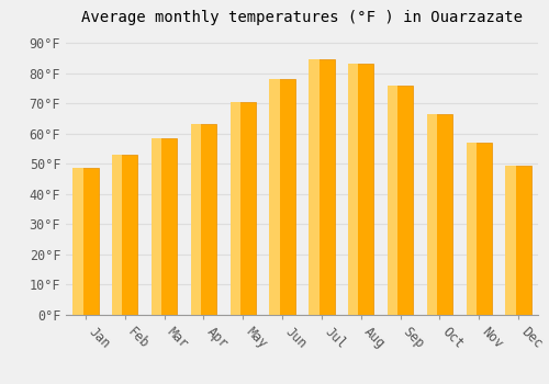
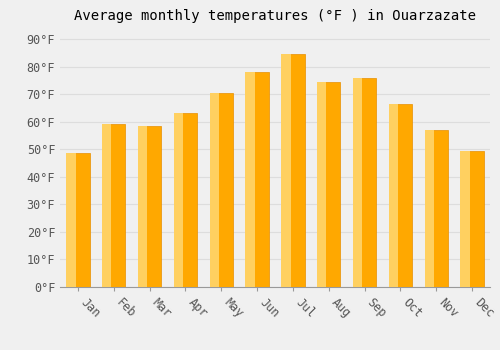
Feb: 53.0°F -> 59.0°F
Aug: 83.0°F -> 74.5°F
